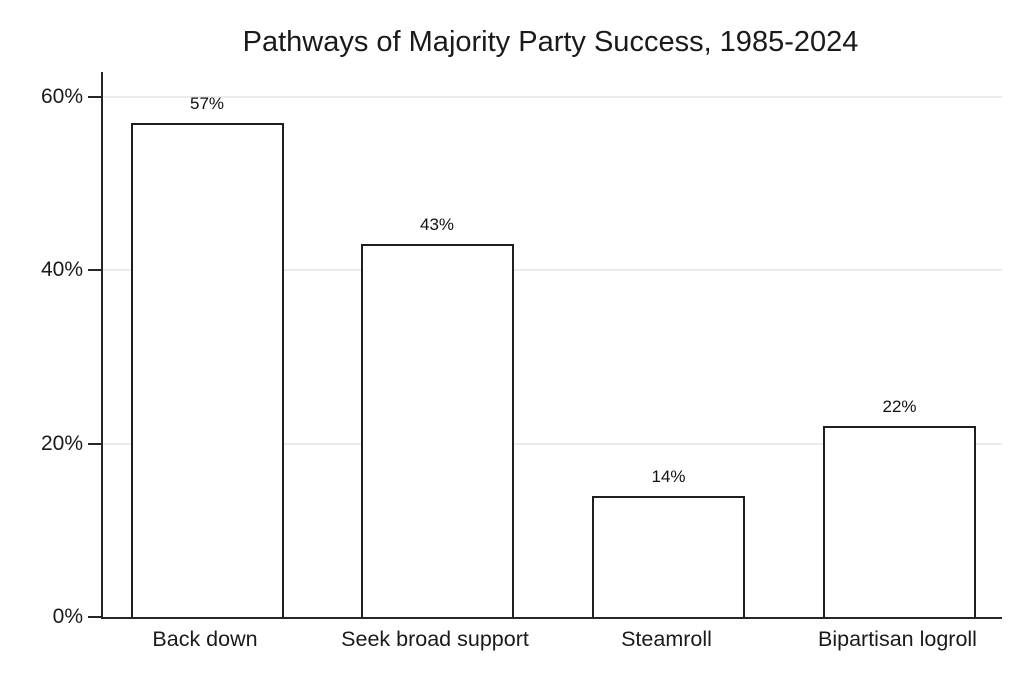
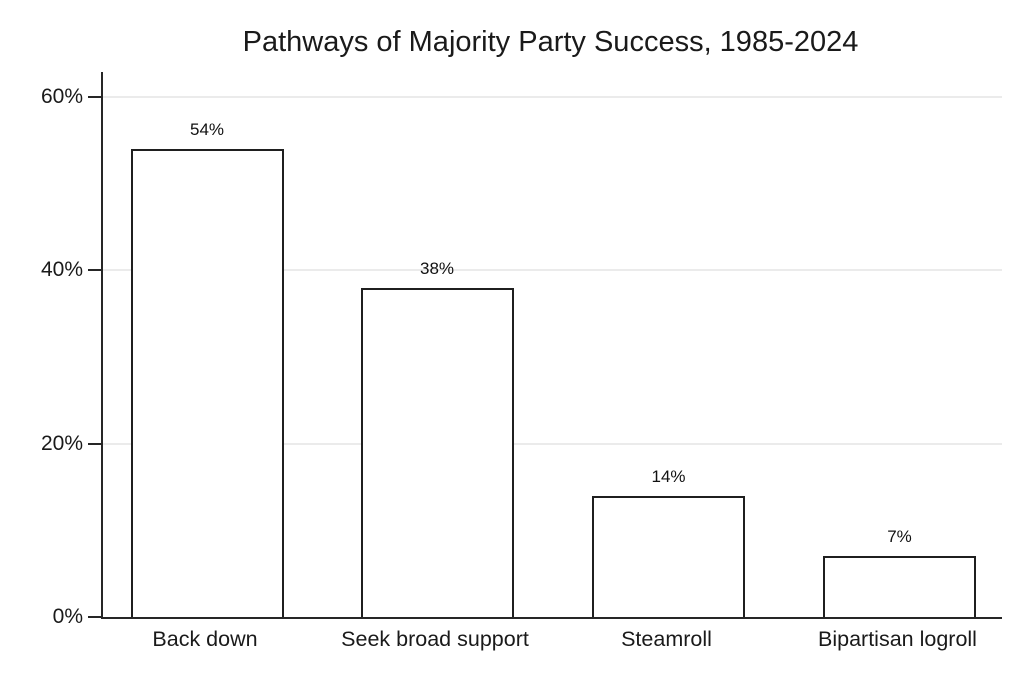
Back down: 57% -> 54%
Seek broad support: 43% -> 38%
Bipartisan logroll: 22% -> 7%
